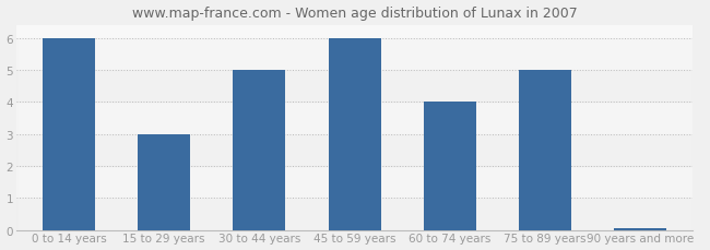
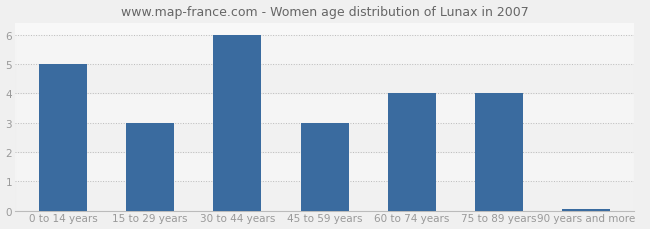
0 to 14 years: 6.00 -> 5.00
30 to 44 years: 5.00 -> 6.00
45 to 59 years: 6.00 -> 3.00
75 to 89 years: 5.00 -> 4.00
